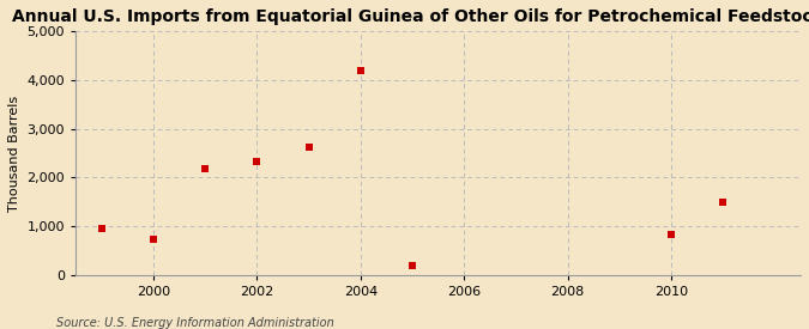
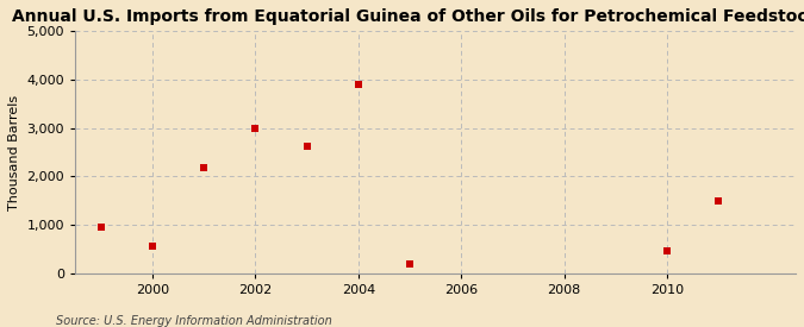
2000: 720 -> 550
2002: 2,320 -> 3,000
2004: 4,200 -> 3,900
2010: 830 -> 450
